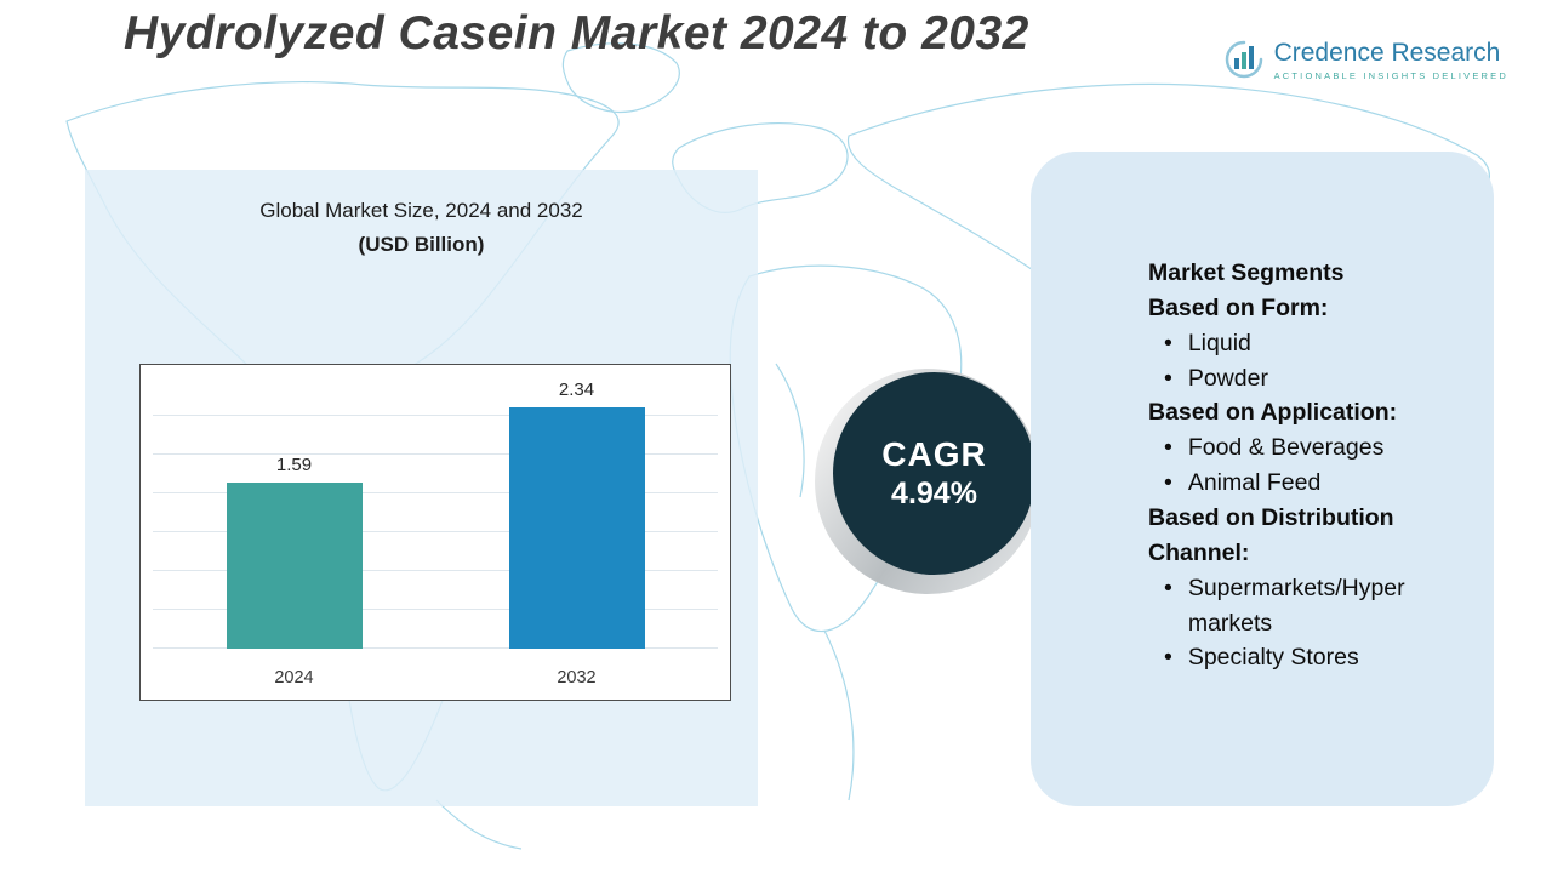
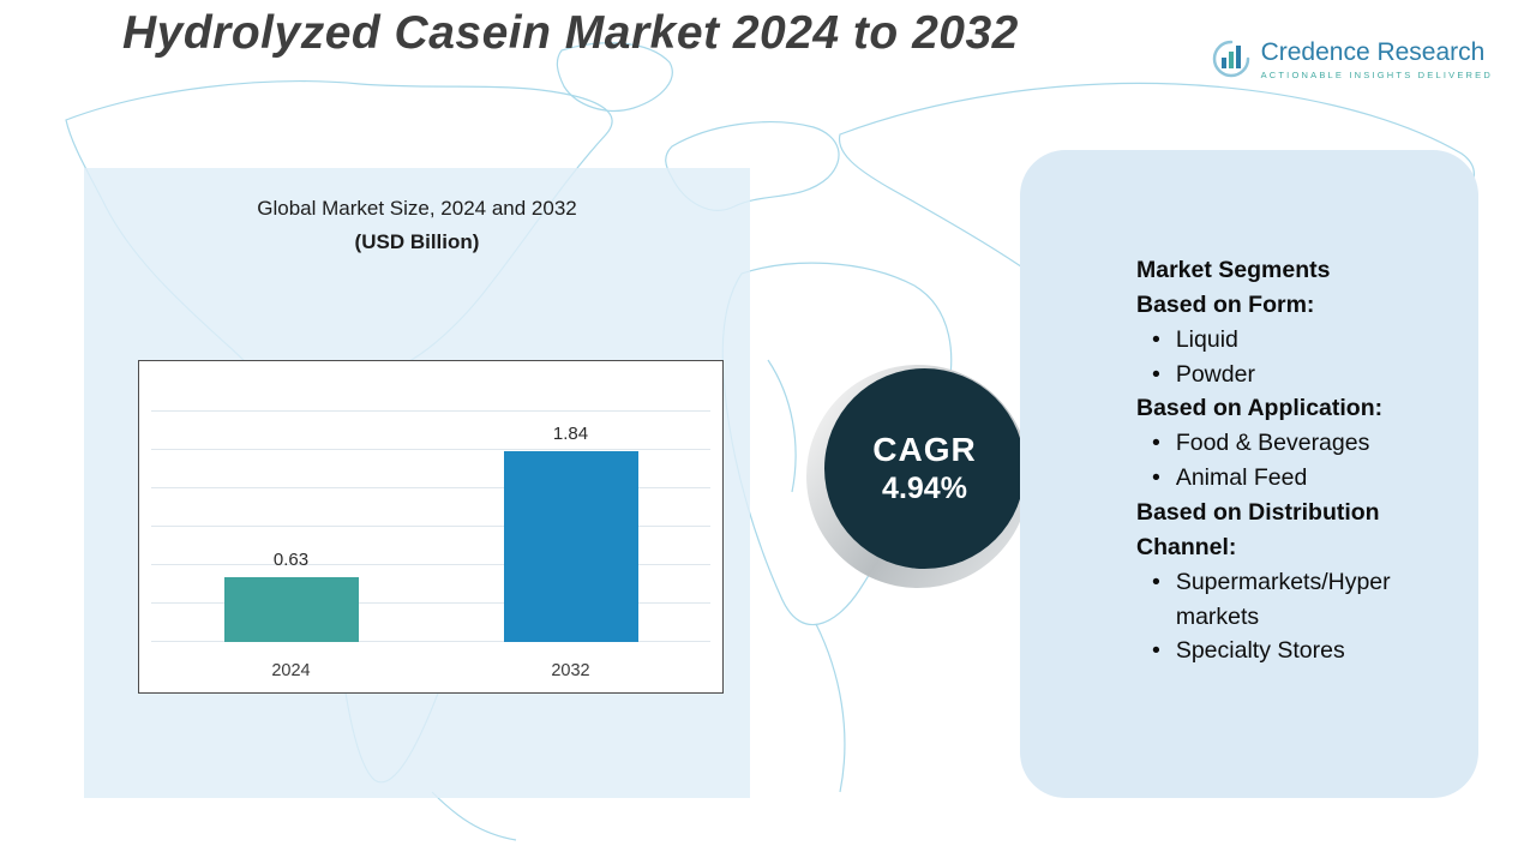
2024: 1.59 -> 0.63
2032: 2.34 -> 1.84
